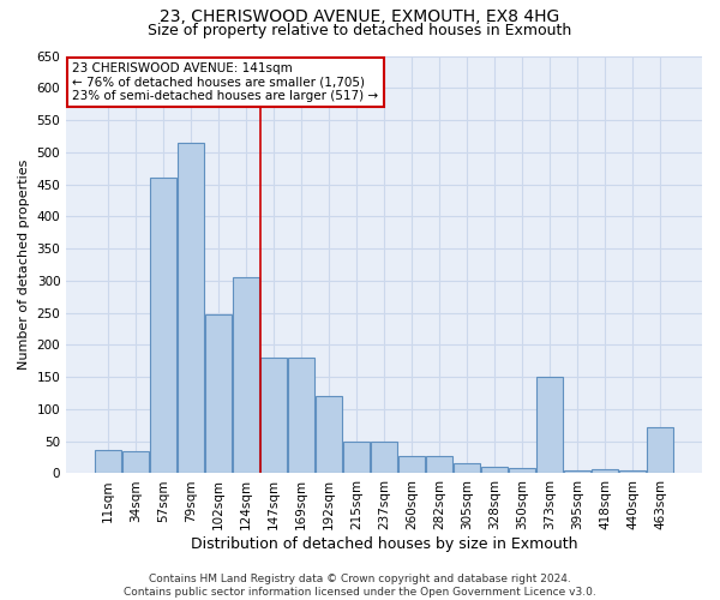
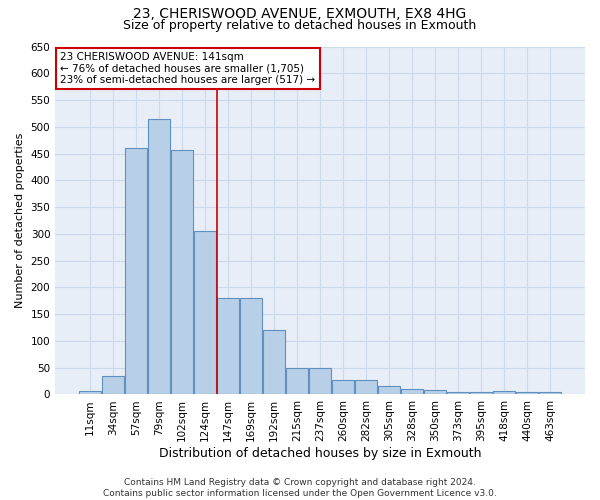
11sqm: 36 -> 7
102sqm: 248 -> 457
373sqm: 150 -> 5
463sqm: 72 -> 4
